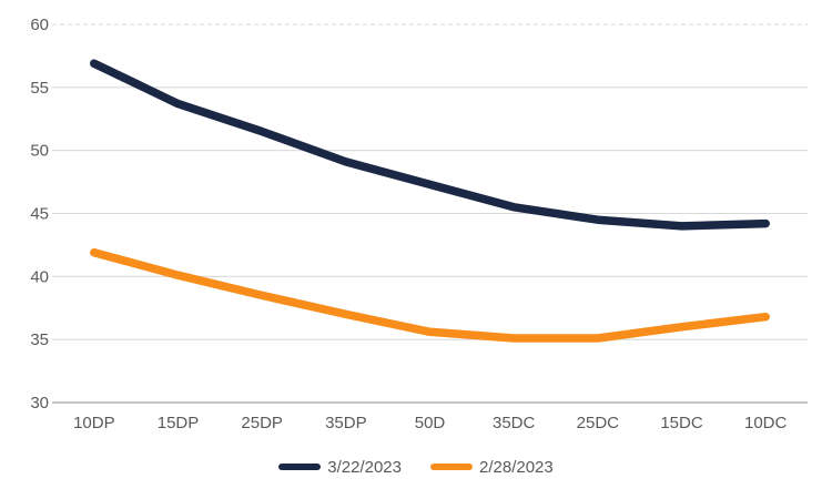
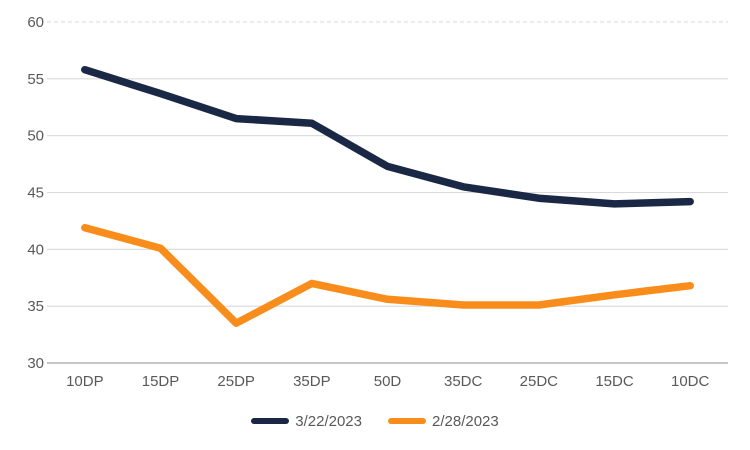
3/22/2023/10DP: 56.9 -> 55.8
2/28/2023/25DP: 38.5 -> 33.5
3/22/2023/35DP: 49.1 -> 51.1
